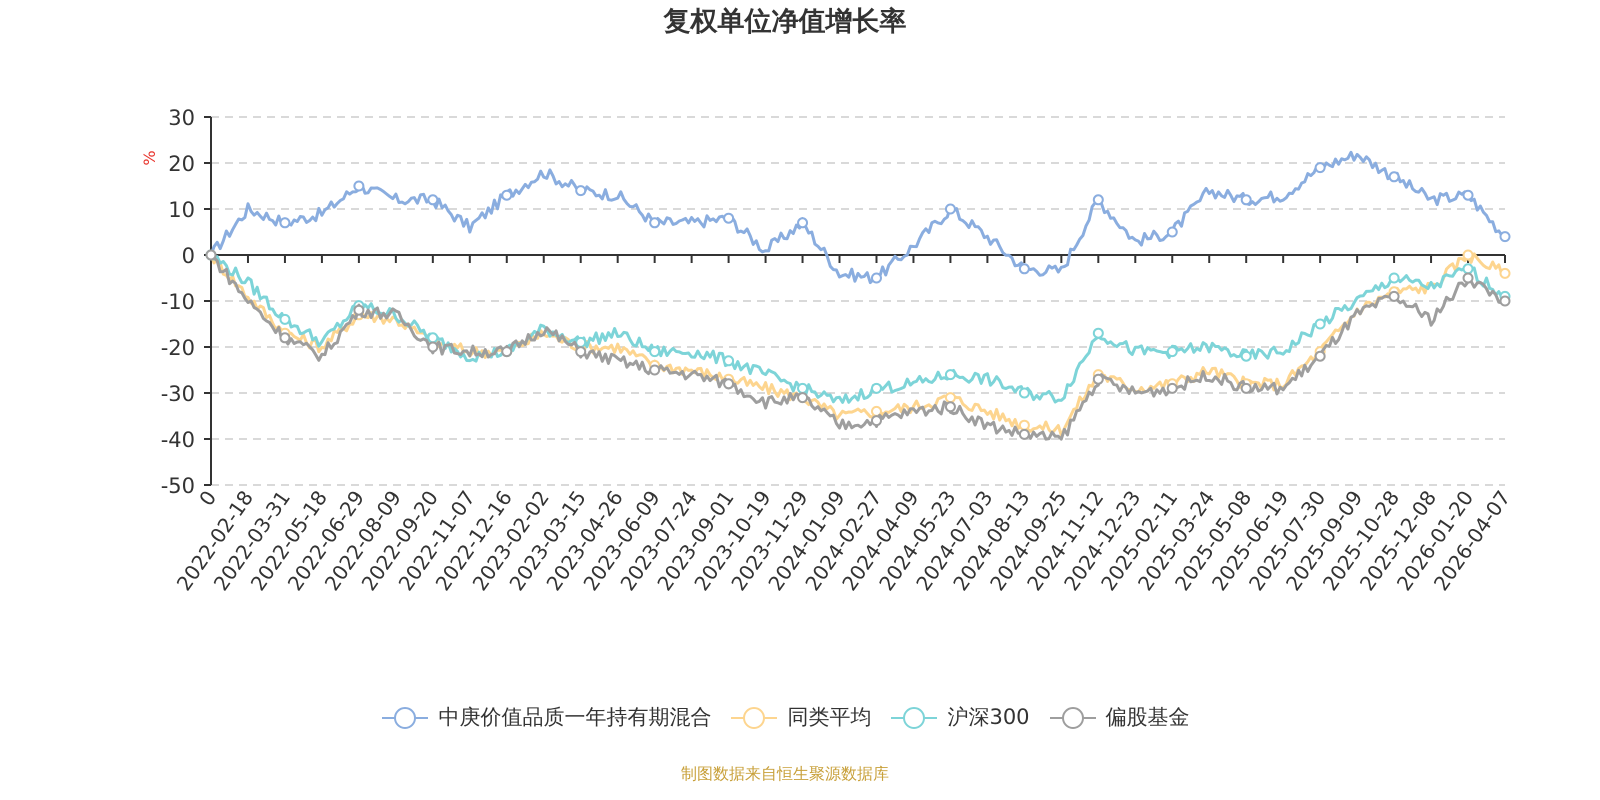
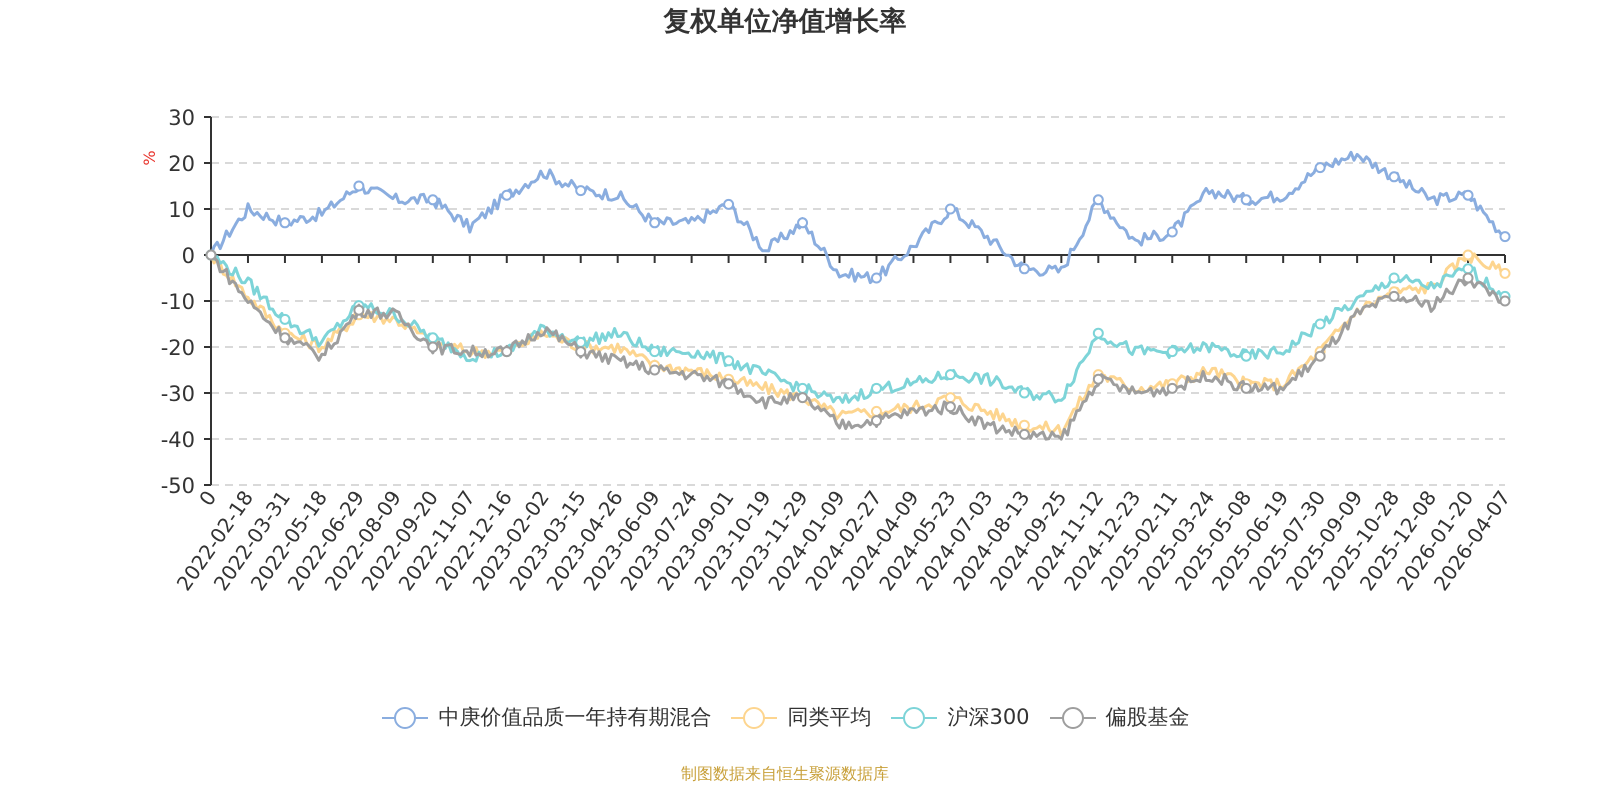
中庚价值品质一年持有期混合/2023-09-01: 8 -> 11
偏股基金/2025-12-08: -14 -> -11
